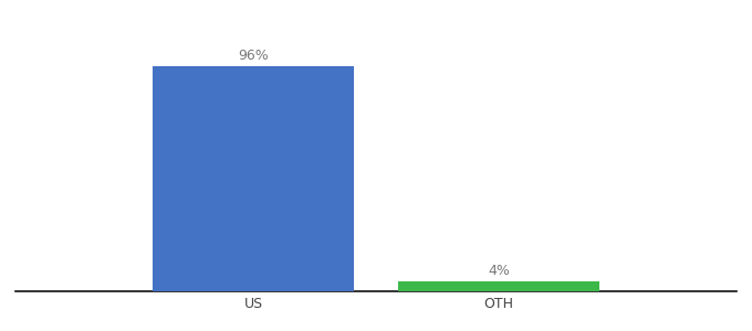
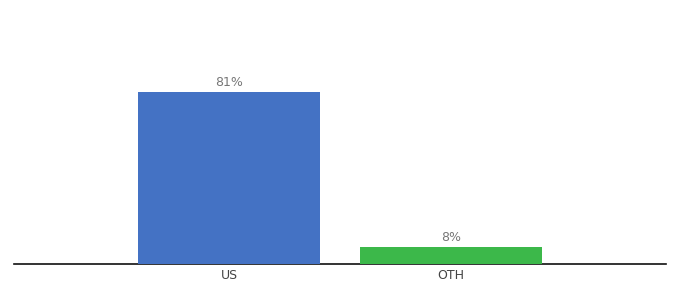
US: 96% -> 81%
OTH: 4% -> 8%
